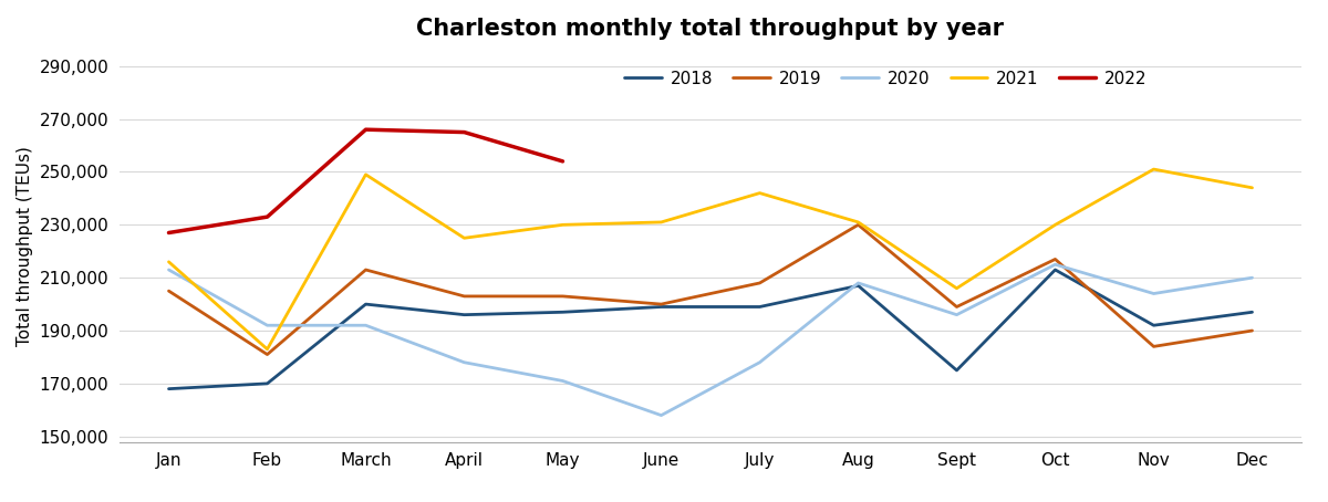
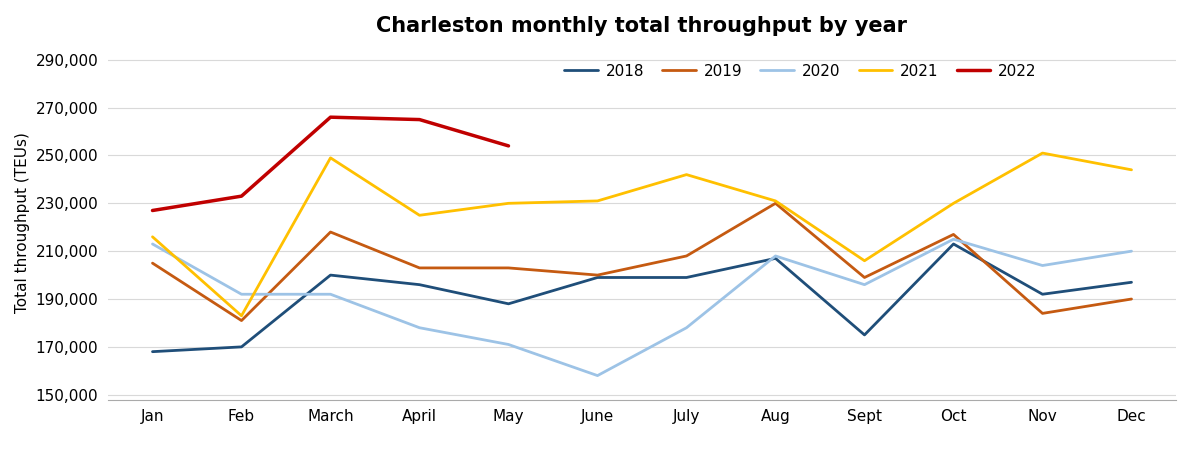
2019/March: 213,000 -> 218,000
2018/May: 197,000 -> 188,000
